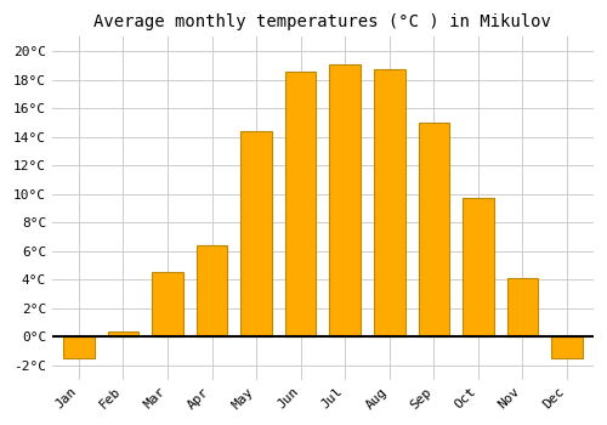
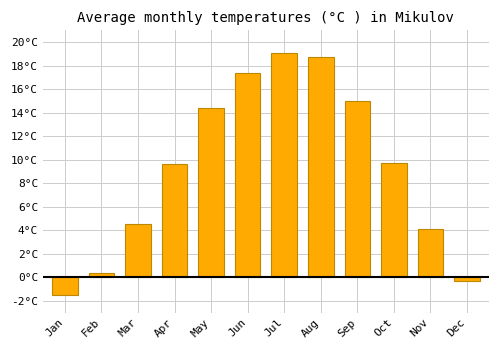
Apr: 6.4°C -> 9.6°C
Jun: 18.6°C -> 17.4°C
Dec: -1.5°C -> -0.3°C
